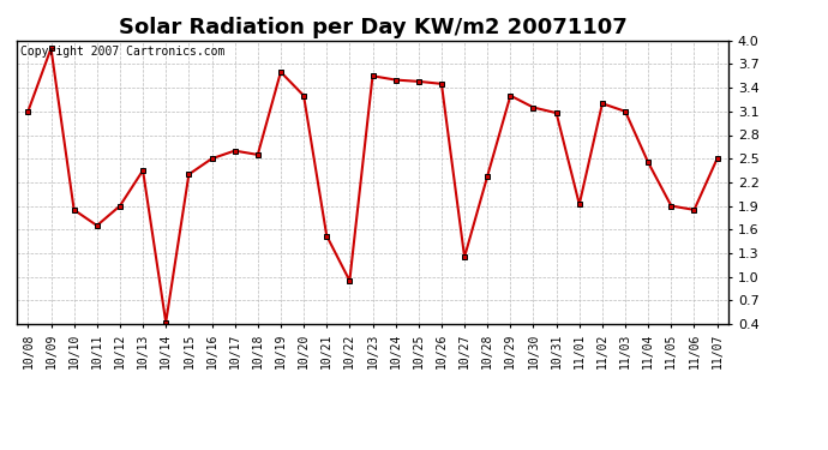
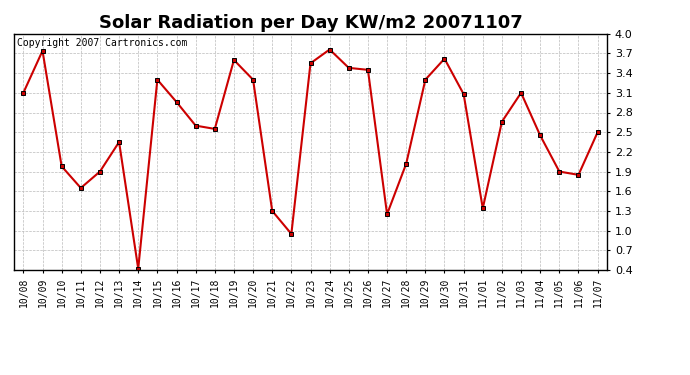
10/09: 3.90 -> 3.74
10/10: 1.85 -> 1.98
10/15: 2.30 -> 3.30
10/16: 2.50 -> 2.96
10/21: 1.52 -> 1.30
10/24: 3.50 -> 3.76
10/28: 2.28 -> 2.02
10/30: 3.15 -> 3.62
11/01: 1.92 -> 1.34
11/02: 3.20 -> 2.66
